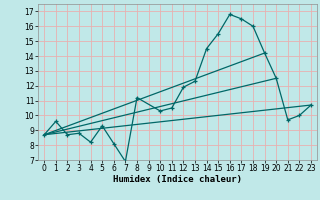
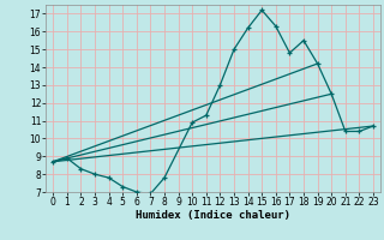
1: 9.6 -> 8.9
2: 8.7 -> 8.3
3: 8.8 -> 8.0
4: 8.2 -> 7.8
5: 9.3 -> 7.3
6: 8.1 -> 7.0
8: 11.2 -> 7.8
10: 10.3 -> 10.9
11: 10.5 -> 11.3
12: 11.9 -> 13.0
13: 12.3 -> 15.0
14: 14.5 -> 16.2
15: 15.5 -> 17.2
16: 16.8 -> 16.3
17: 16.5 -> 14.8
18: 16.0 -> 15.5
21: 9.7 -> 10.4
22: 10.0 -> 10.4
